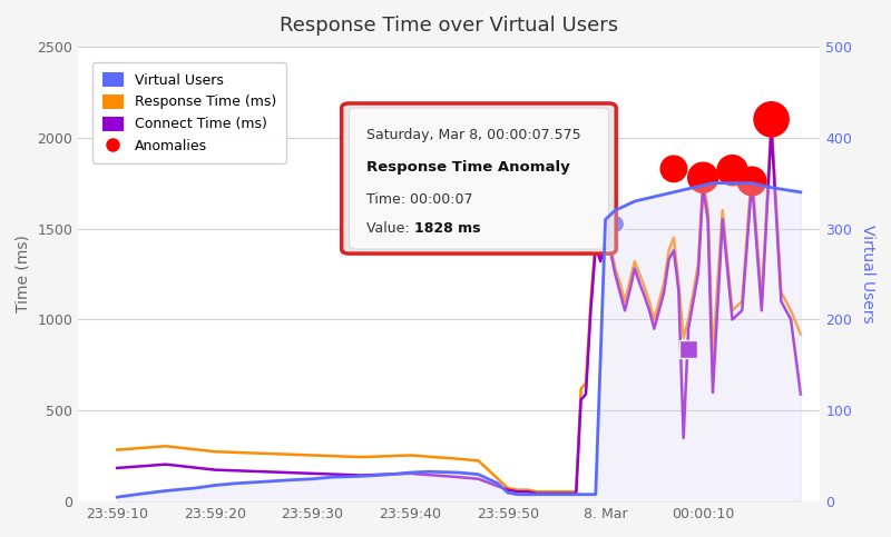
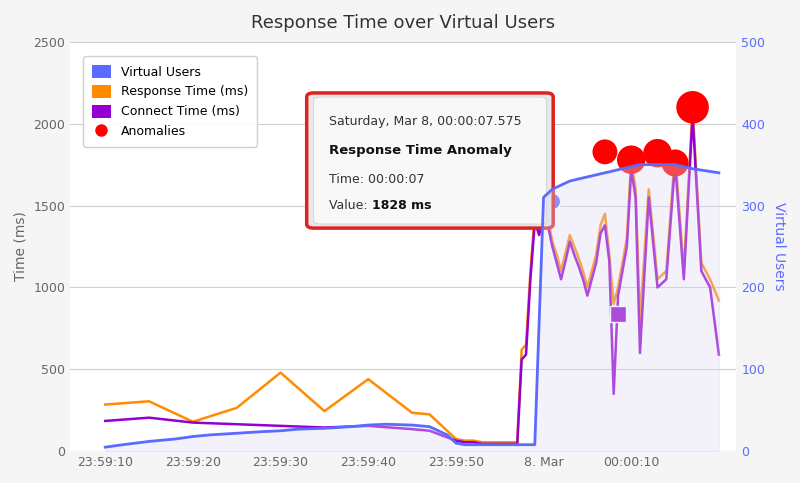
Response Time (ms)/23:59:20: 280 -> 180
Response Time (ms)/23:59:30: 260 -> 480
Response Time (ms)/23:59:40: 260 -> 440
